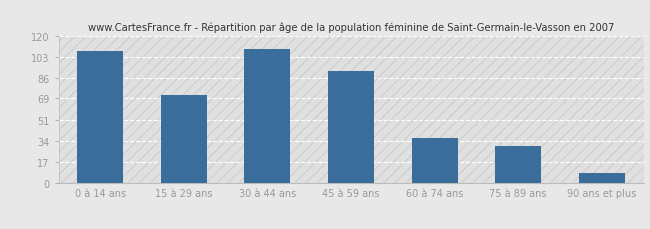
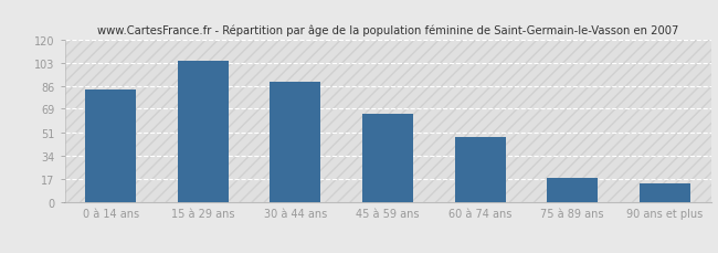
0 à 14 ans: 108 -> 83
15 à 29 ans: 72 -> 104
30 à 44 ans: 109 -> 89
45 à 59 ans: 91 -> 65
60 à 74 ans: 37 -> 48
75 à 89 ans: 30 -> 18
90 ans et plus: 8 -> 14
